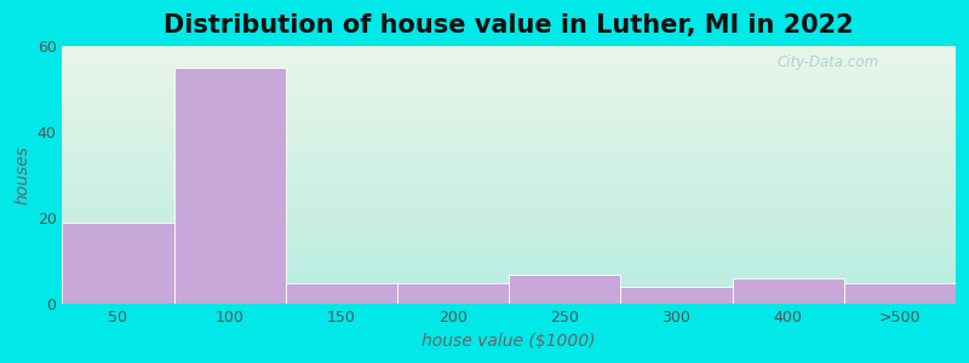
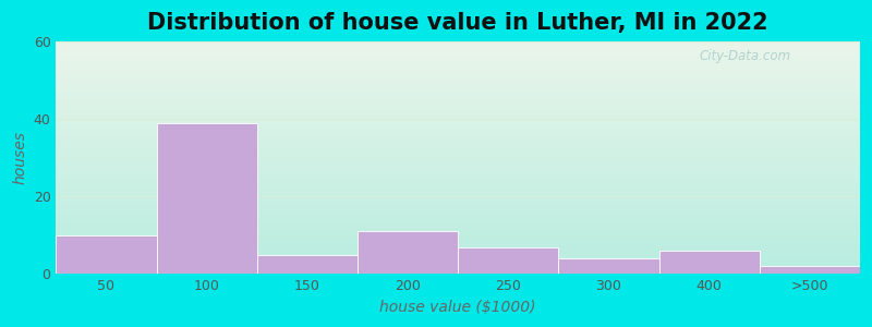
50: 19 -> 10
100: 55 -> 39
200: 5 -> 11
>500: 5 -> 2
